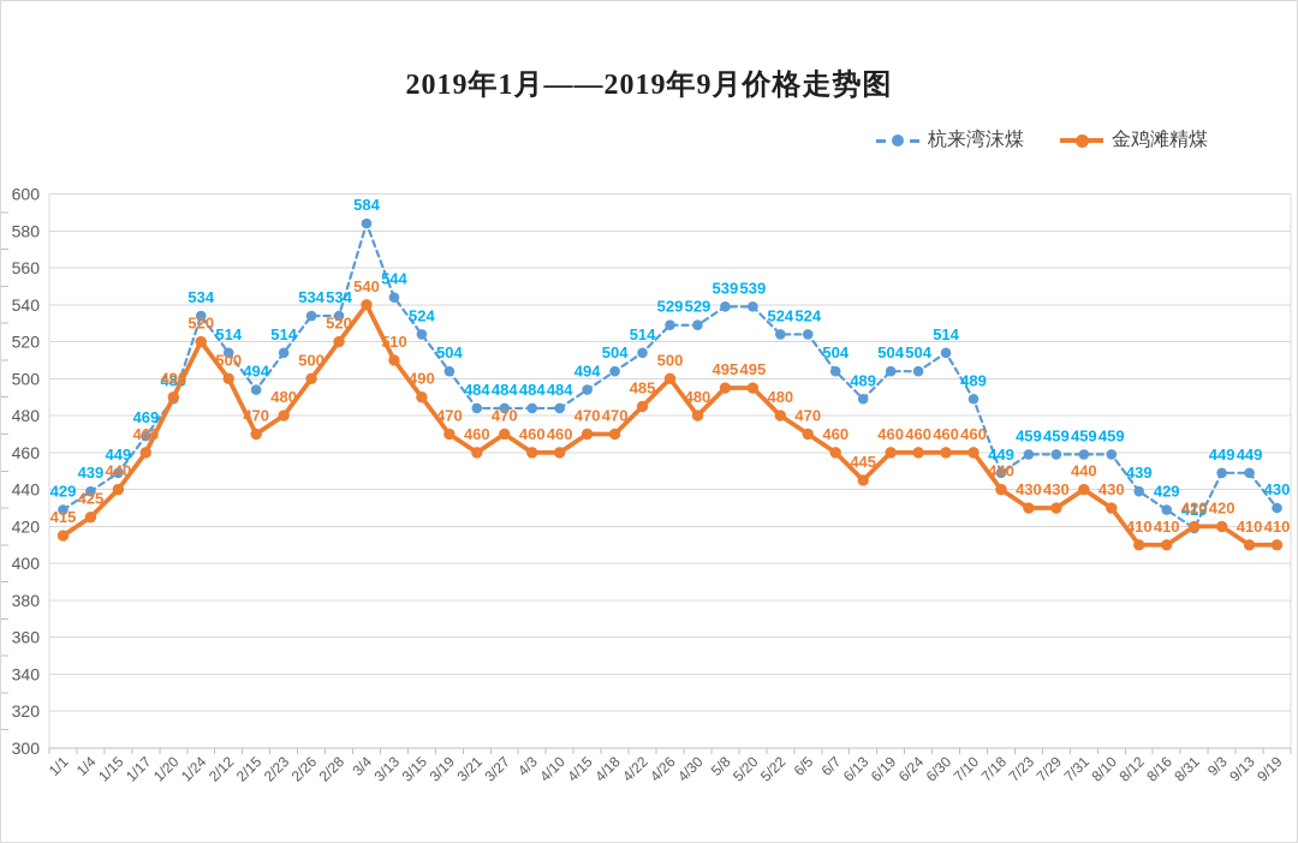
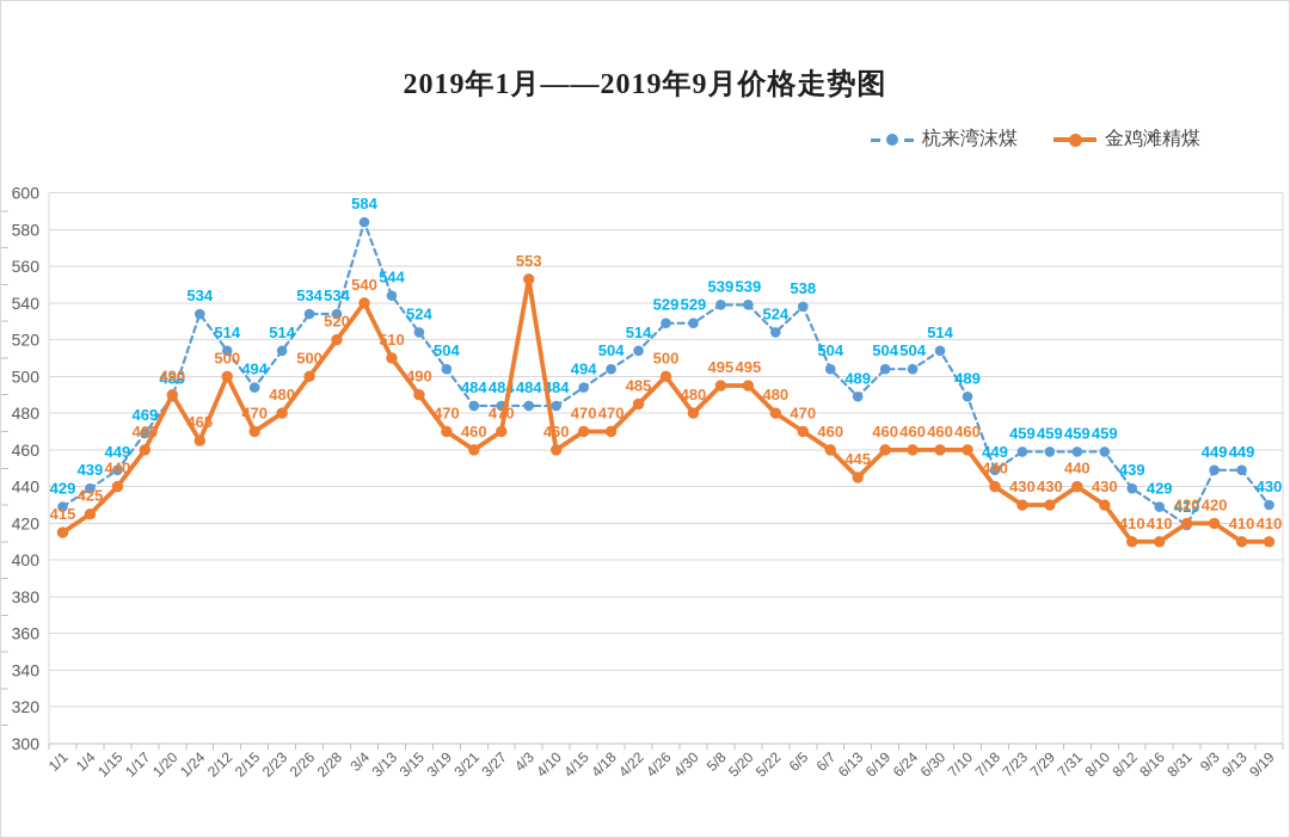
金鸡滩精煤/1/24: 520 -> 465
金鸡滩精煤/4/3: 460 -> 553
杭来湾沫煤/6/5: 524 -> 538
